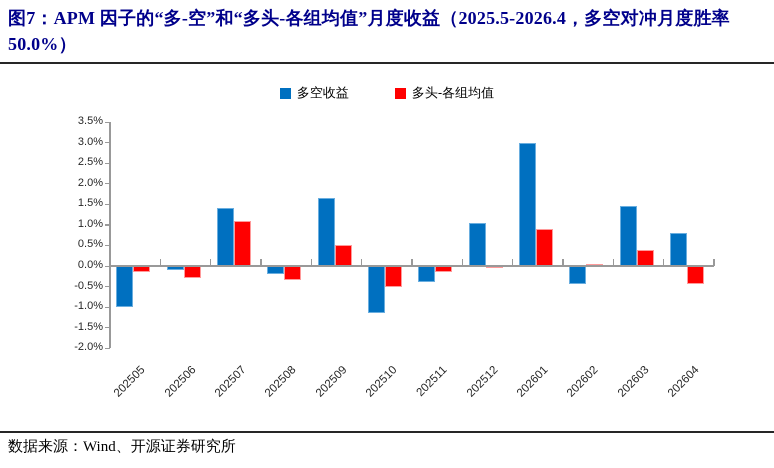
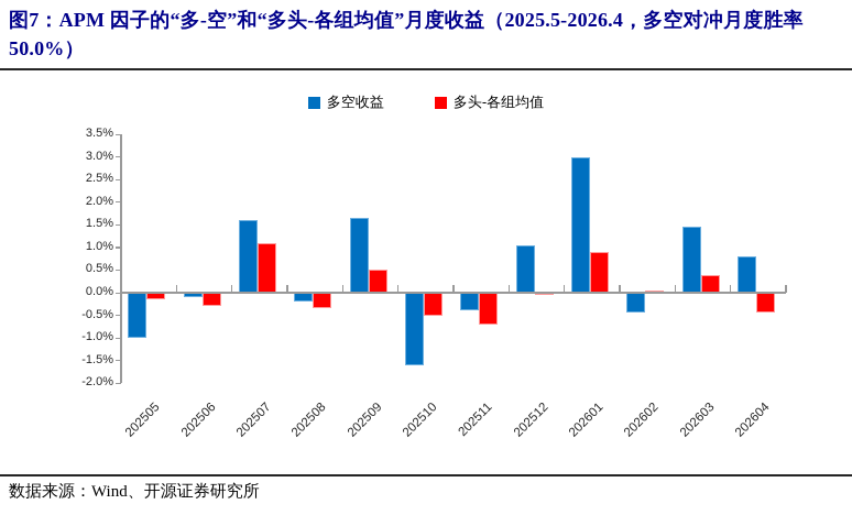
多空收益/202507: 1.4% -> 1.6%
多空收益/202510: -1.1% -> -1.6%
多头-各组均值/202511: -0.1% -> -0.7%
